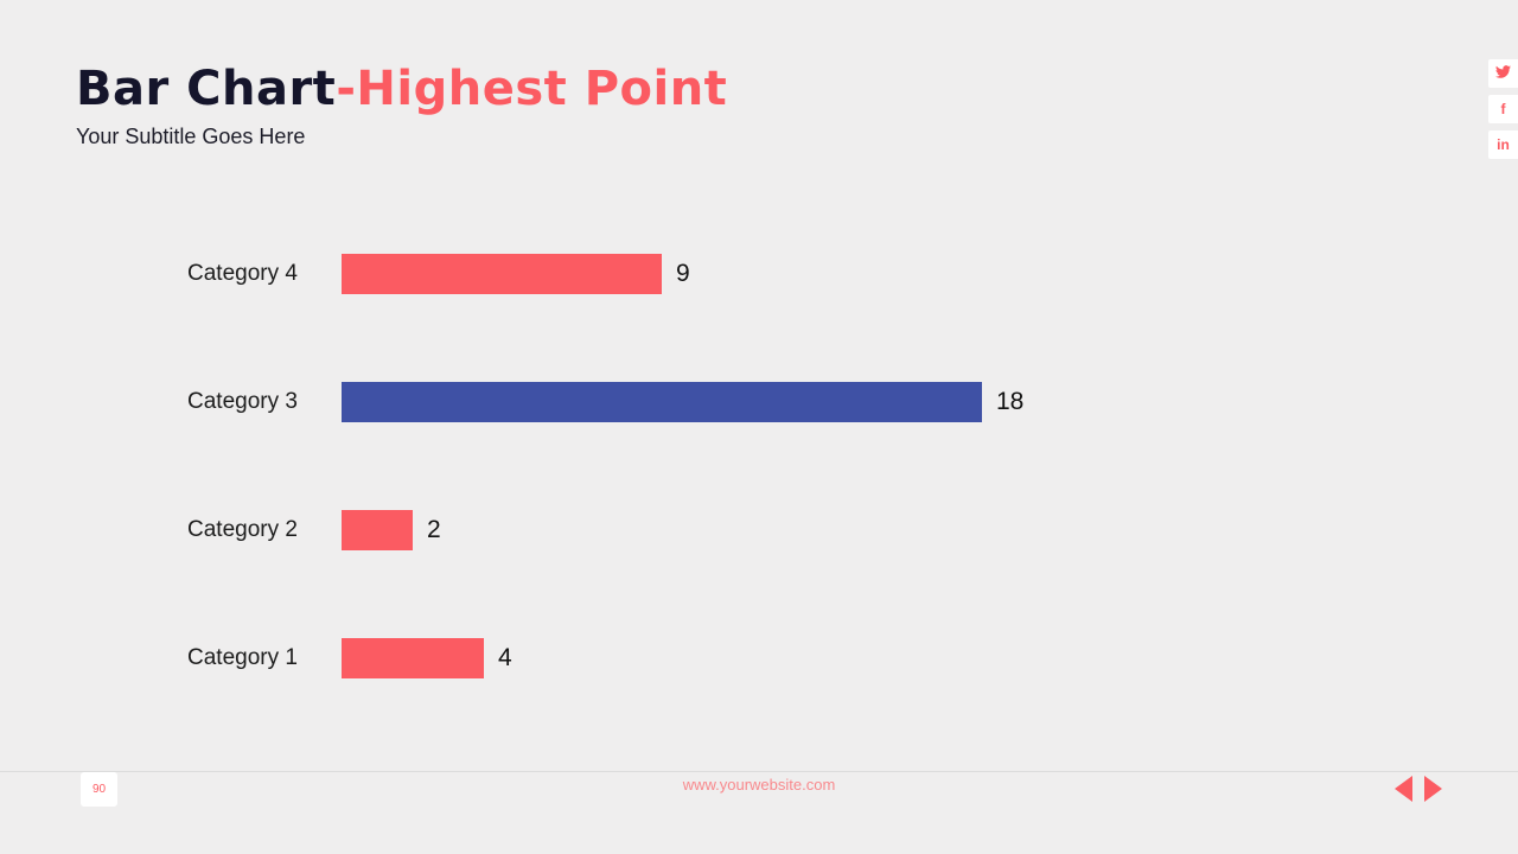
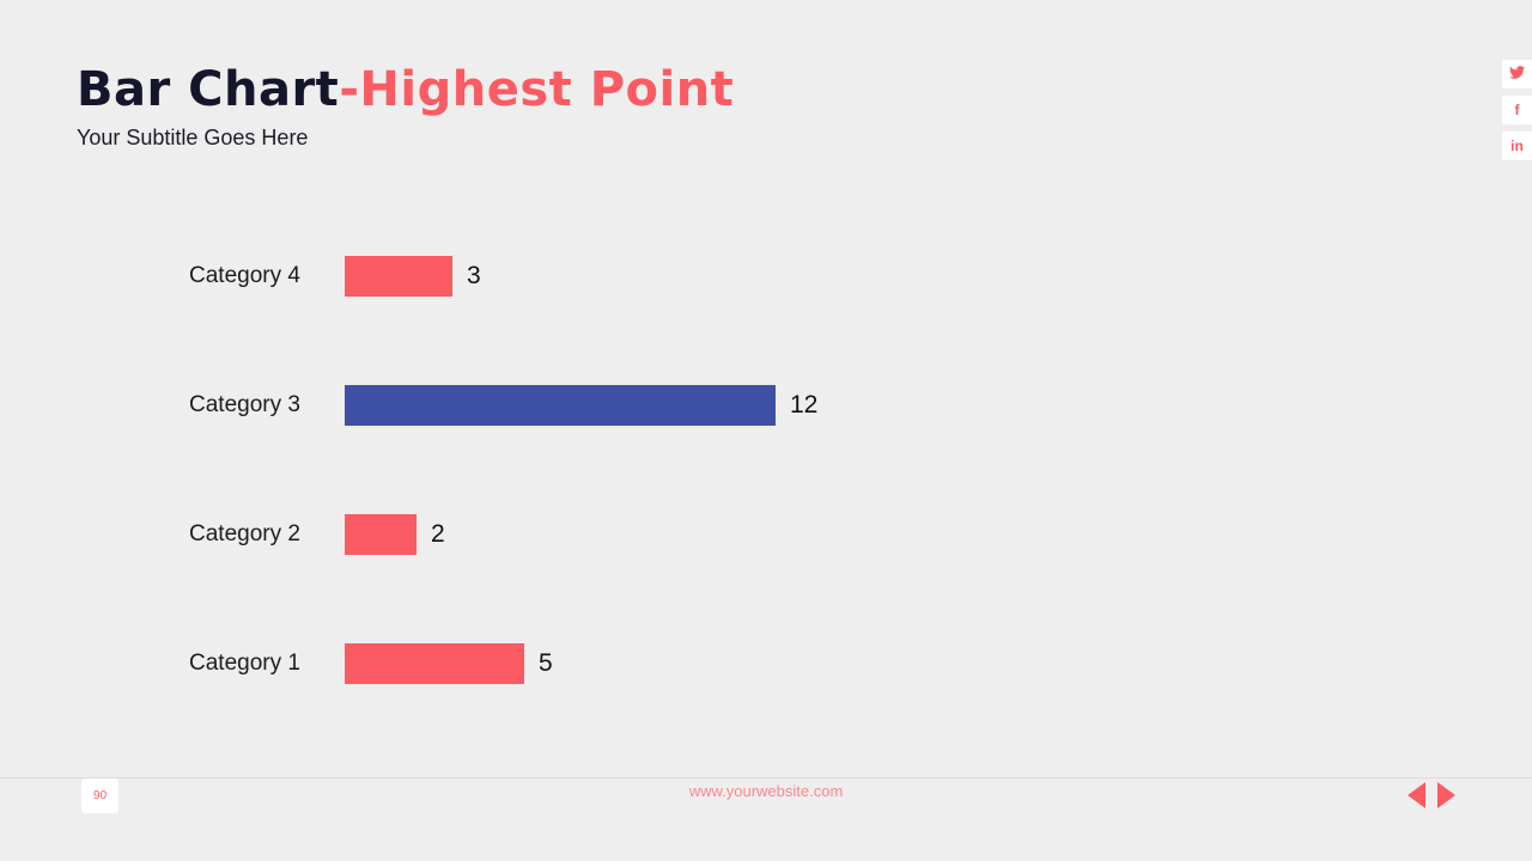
Category 4: 9 -> 3
Category 3: 18 -> 12
Category 1: 4 -> 5
